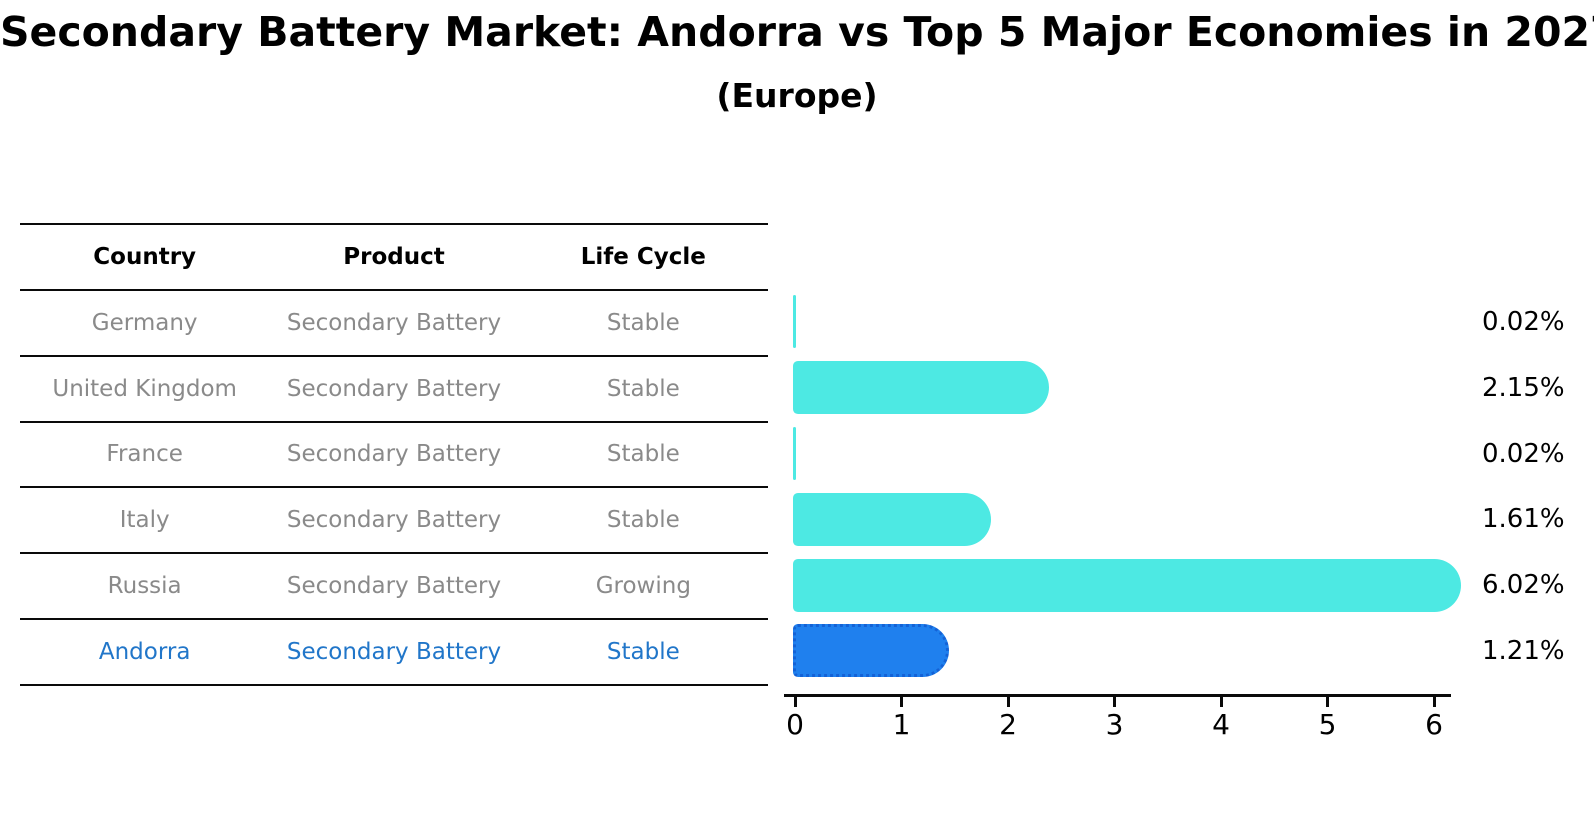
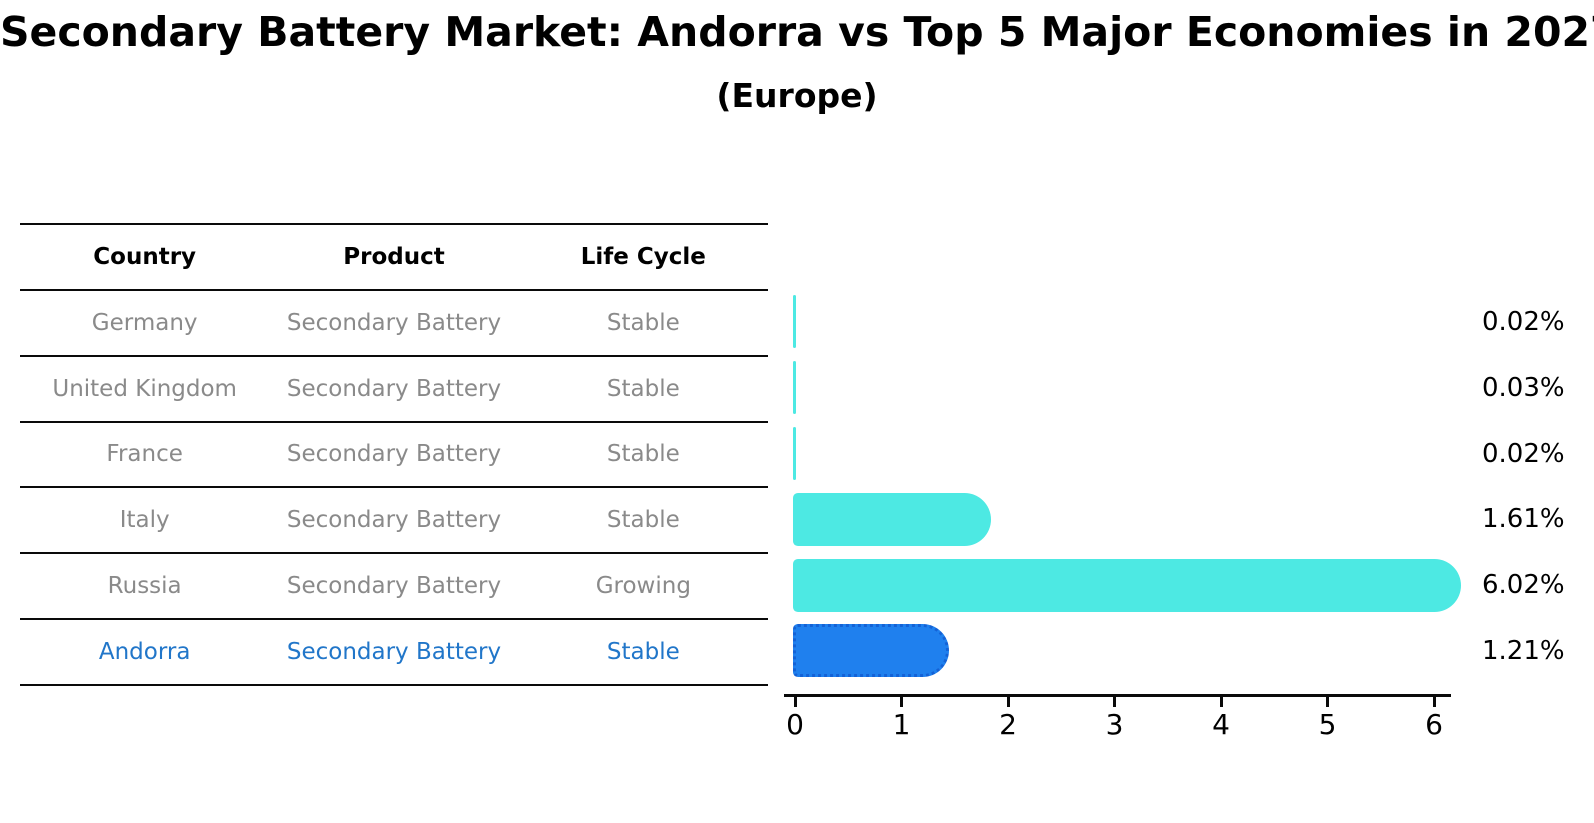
United Kingdom: 2.15% -> 0.03%
